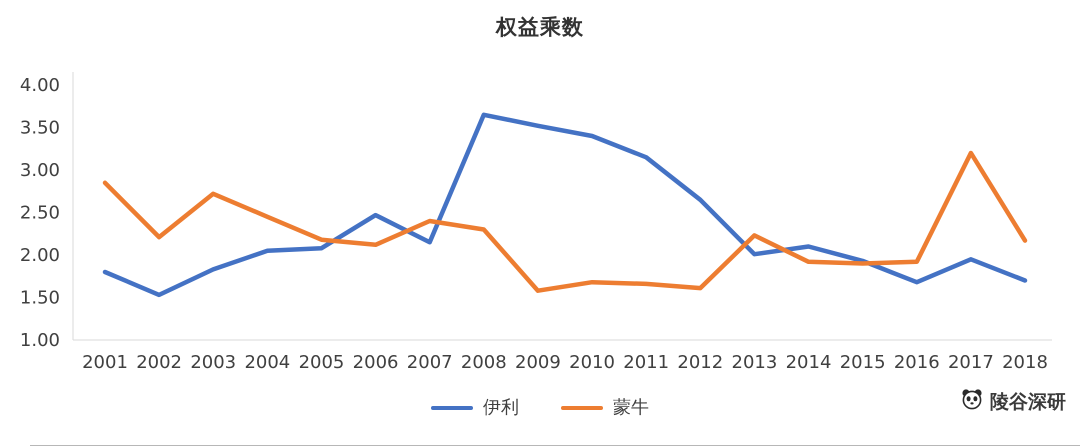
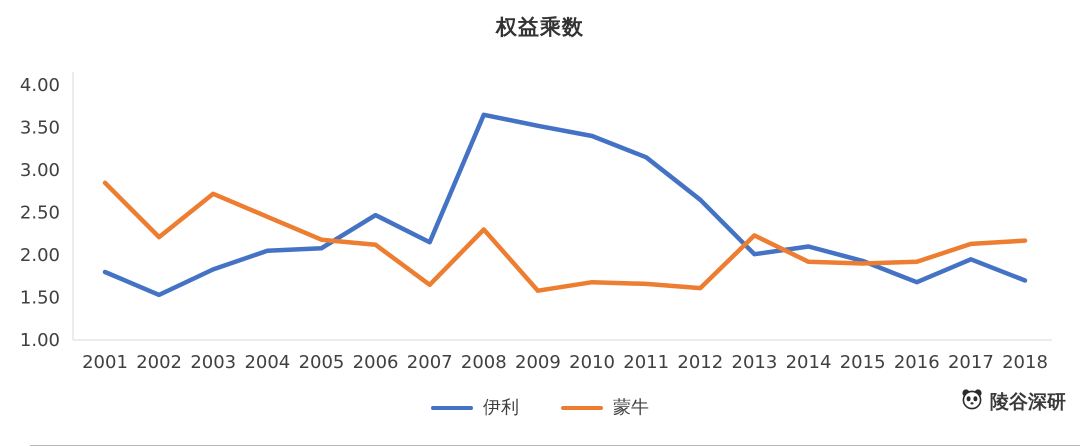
蒙牛/2007: 2.4 -> 1.6
蒙牛/2017: 3.2 -> 2.1
